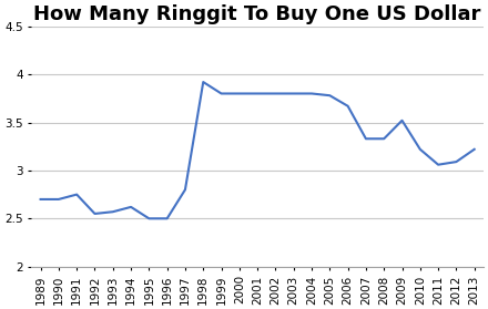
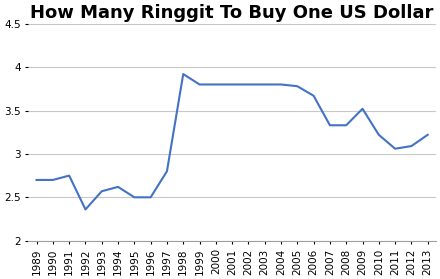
1992: 2.55 -> 2.36
